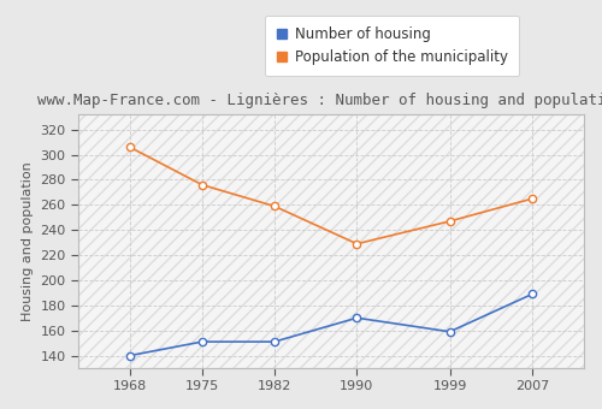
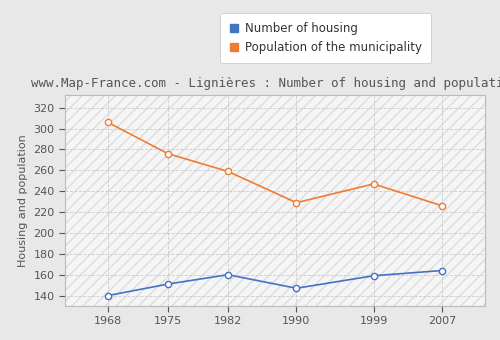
Number of housing/1982: 151 -> 160
Number of housing/1990: 170 -> 147
Number of housing/2007: 189 -> 164
Population of the municipality/2007: 265 -> 226
